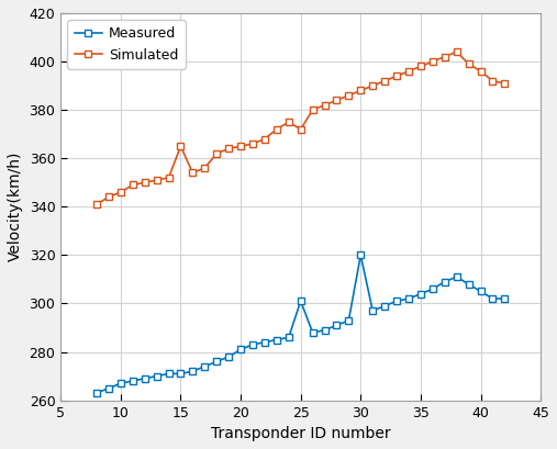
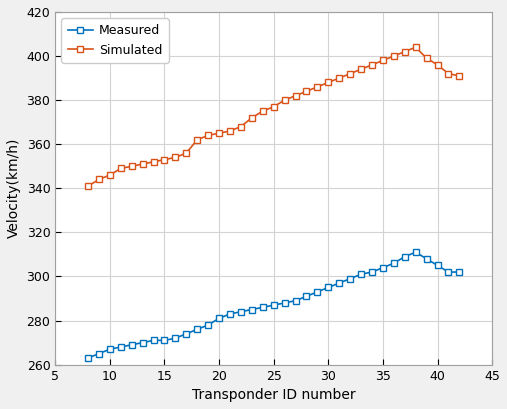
Simulated/15: 365 -> 353
Measured/25: 301 -> 287
Simulated/25: 372 -> 377
Measured/30: 320 -> 295
